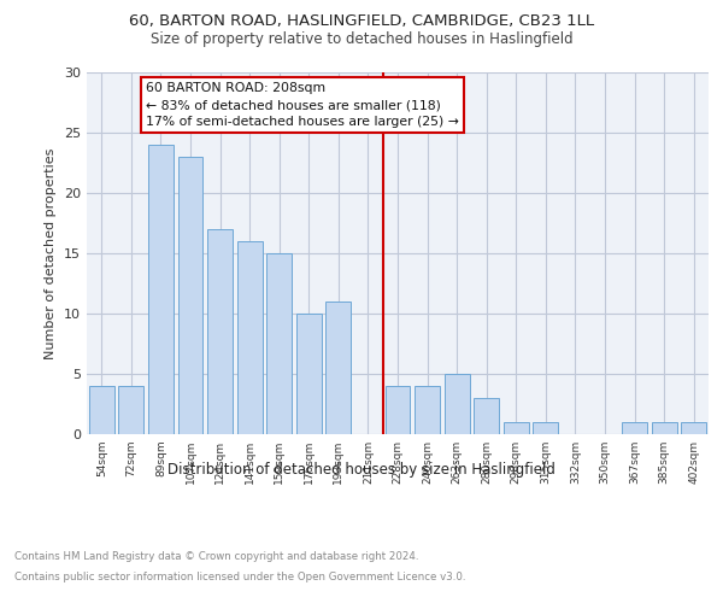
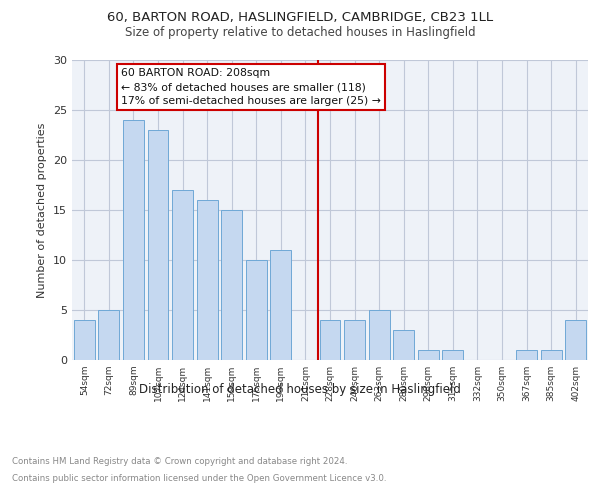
72sqm: 4 -> 5
402sqm: 1 -> 4
